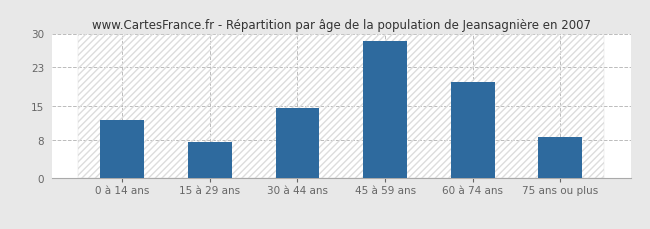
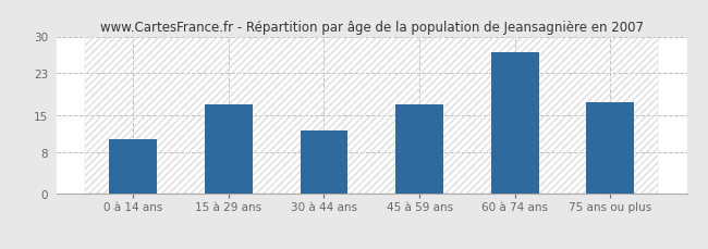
0 à 14 ans: 12.0 -> 10.5
15 à 29 ans: 7.5 -> 17.0
30 à 44 ans: 14.5 -> 12.0
45 à 59 ans: 28.5 -> 17.0
60 à 74 ans: 20.0 -> 27.0
75 ans ou plus: 8.5 -> 17.5
